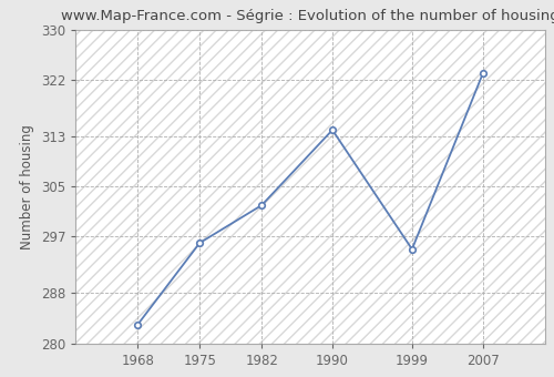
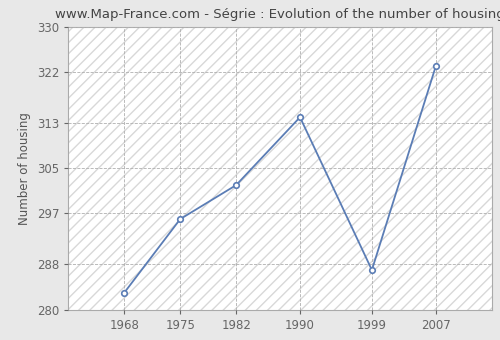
1999: 295 -> 287
